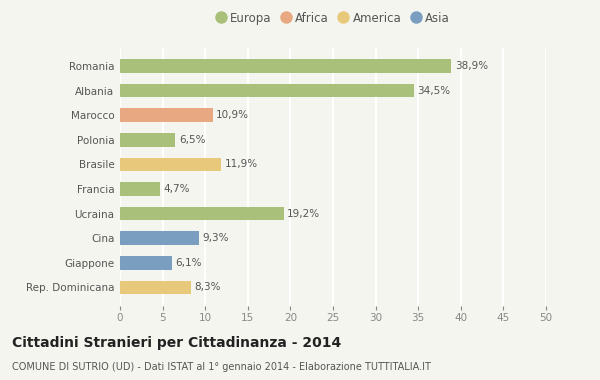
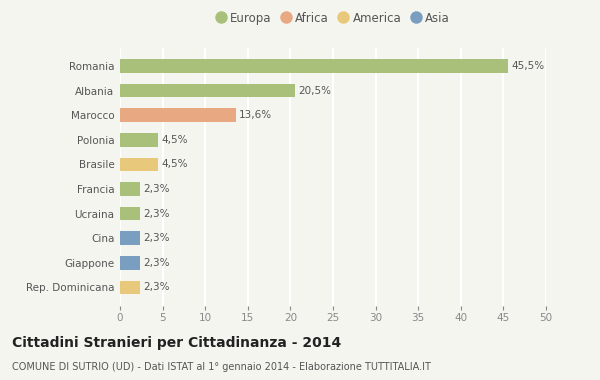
Romania: 38,9% -> 45,5%
Albania: 34,5% -> 20,5%
Marocco: 10,9% -> 13,6%
Polonia: 6,5% -> 4,5%
Brasile: 11,9% -> 4,5%
Francia: 4,7% -> 2,3%
Ucraina: 19,2% -> 2,3%
Cina: 9,3% -> 2,3%
Giappone: 6,1% -> 2,3%
Rep. Dominicana: 8,3% -> 2,3%
